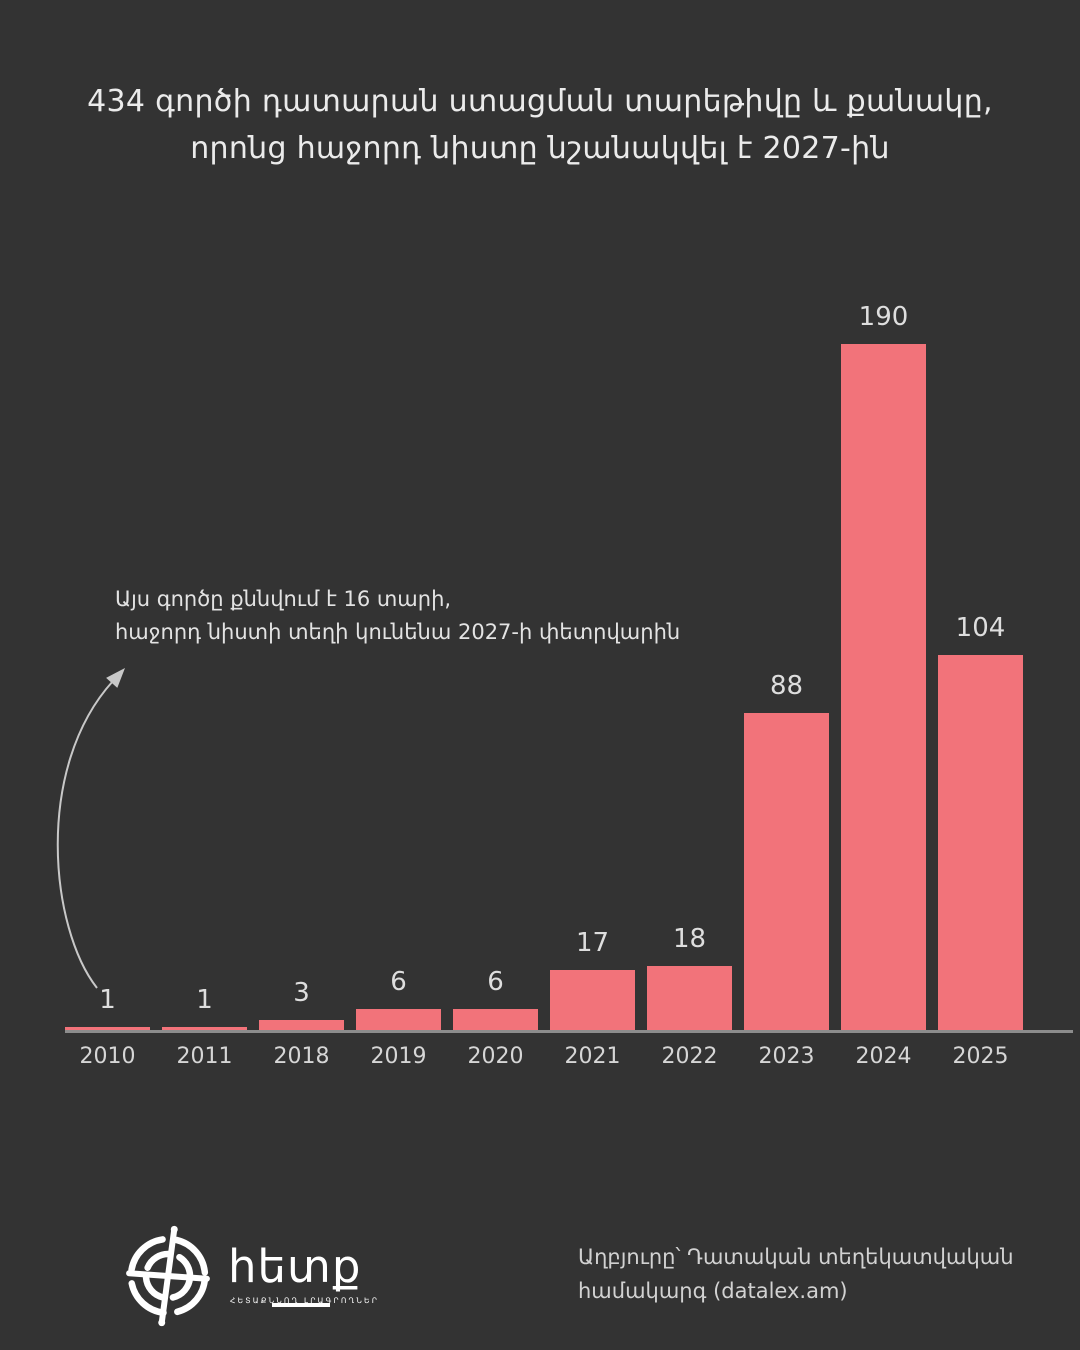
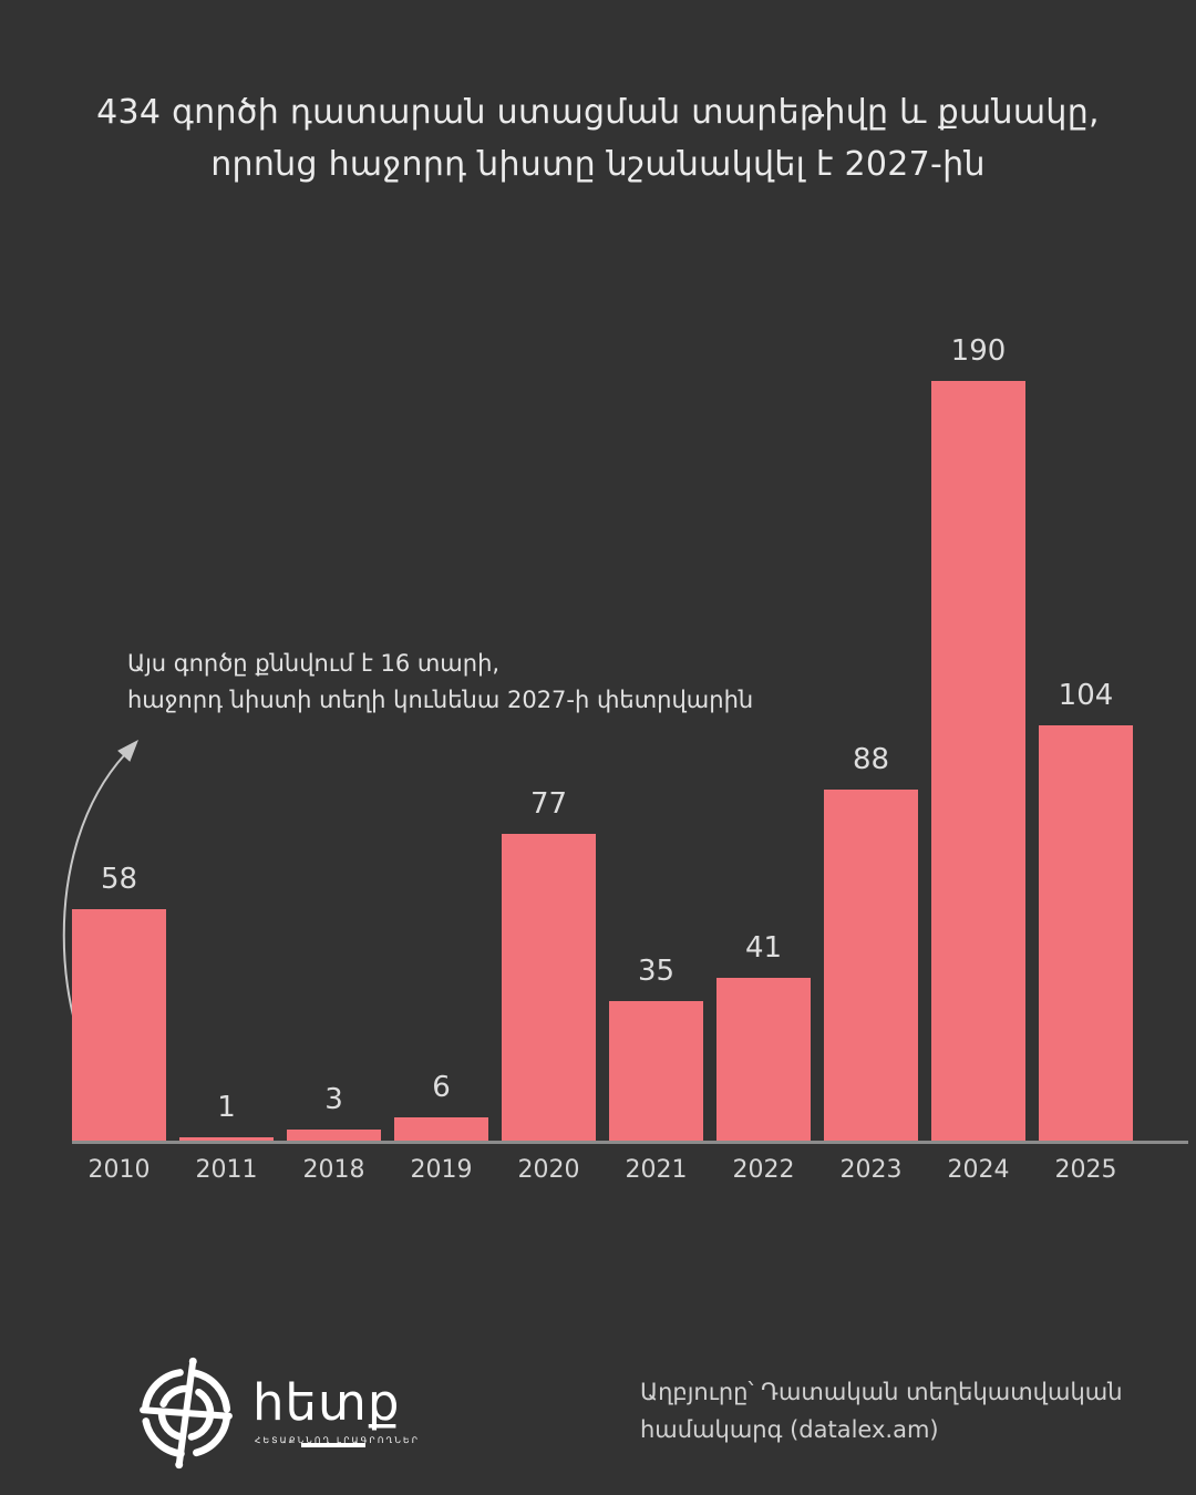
2010: 1 -> 58
2020: 6 -> 77
2021: 17 -> 35
2022: 18 -> 41
